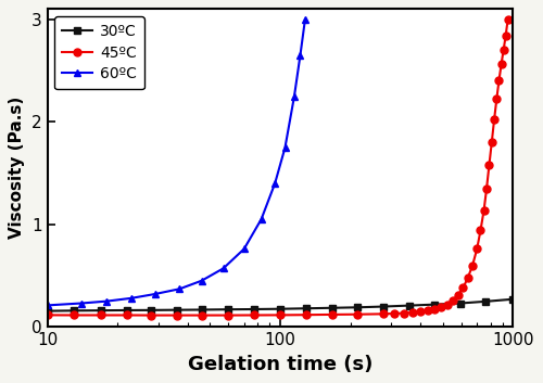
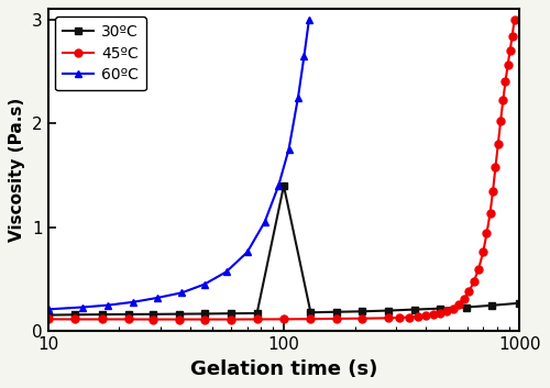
30ºC/100: 0.17 -> 1.40
